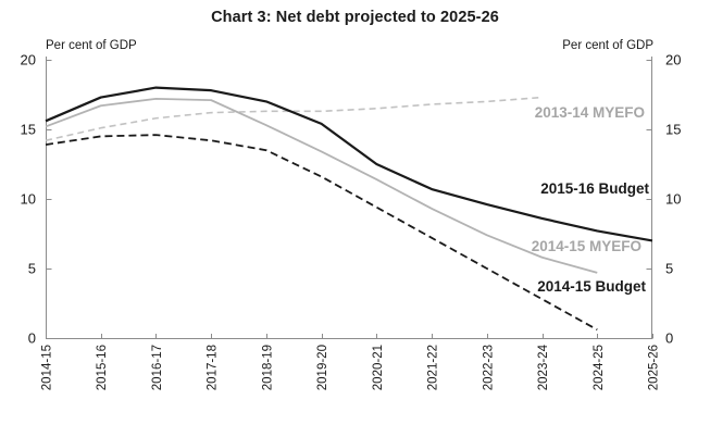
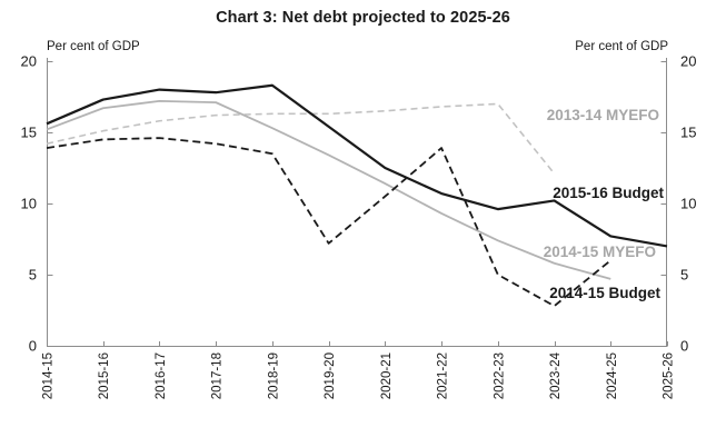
2015-16 Budget/2018-19: 17.0 -> 18.3
2014-15 Budget/2019-20: 11.6 -> 7.2
2014-15 Budget/2020-21: 9.4 -> 10.5
2014-15 Budget/2021-22: 7.2 -> 13.9
2013-14 MYEFO/2023-24: 17.3 -> 12.1
2015-16 Budget/2023-24: 8.6 -> 10.2
2014-15 Budget/2024-25: 0.6 -> 6.0
